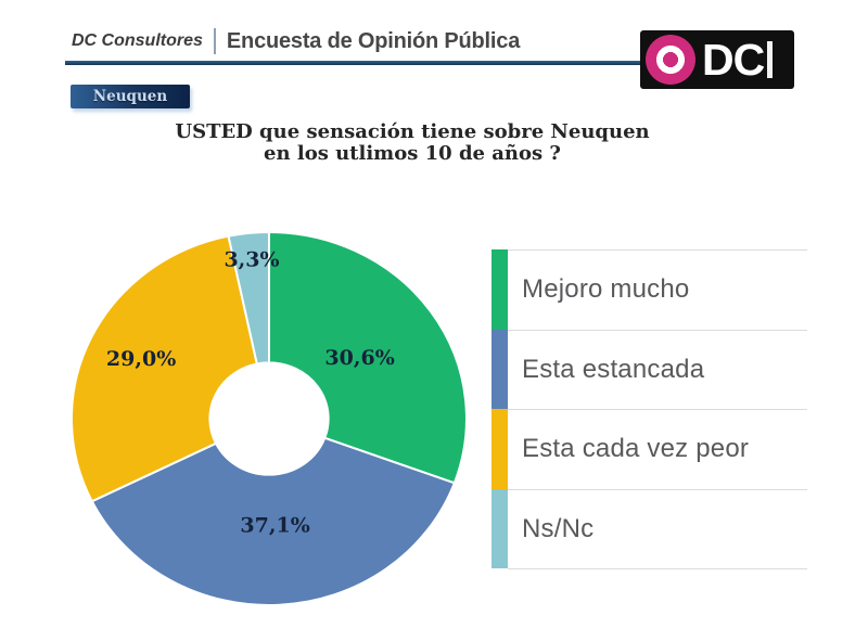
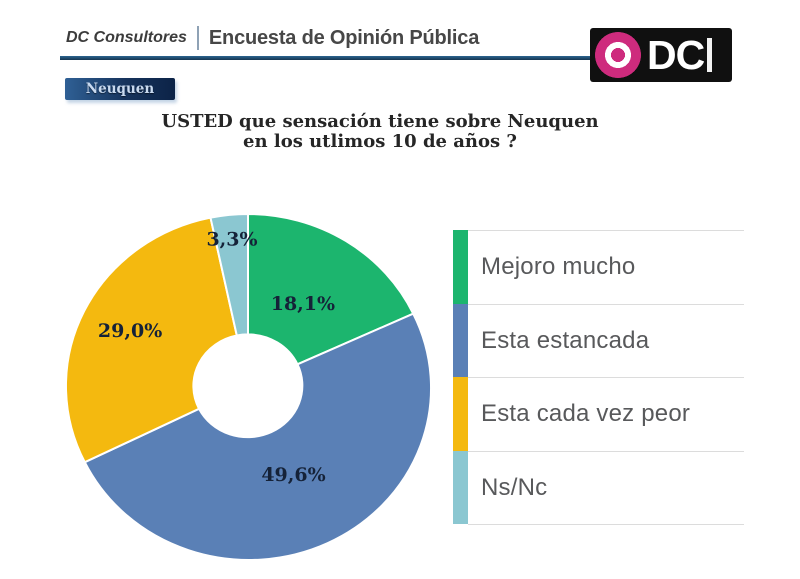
Mejoro mucho: 30,6% -> 18,1%
Esta estancada: 37,1% -> 49,6%
